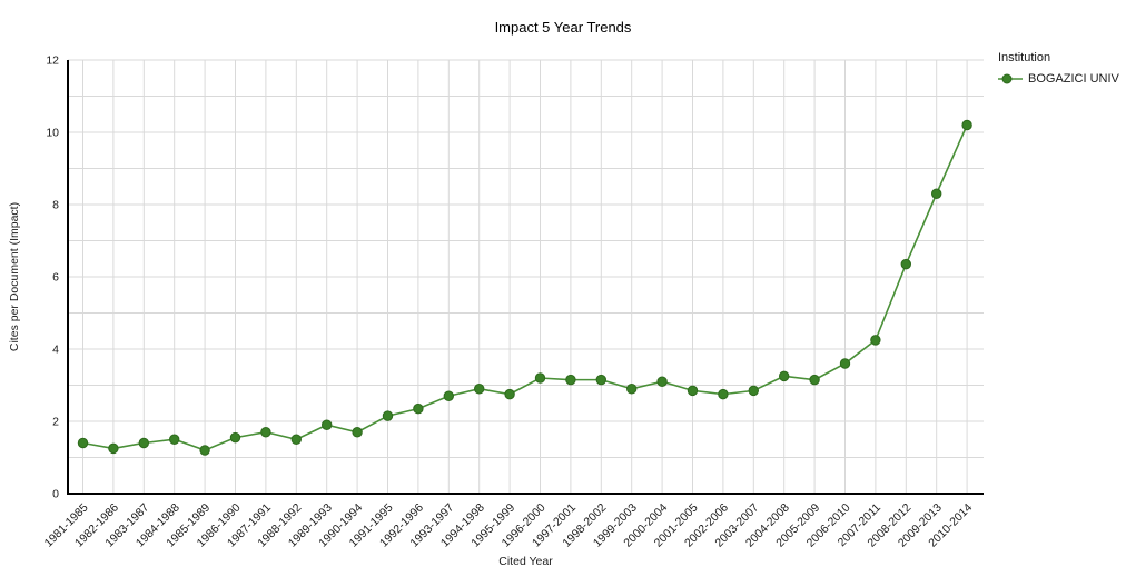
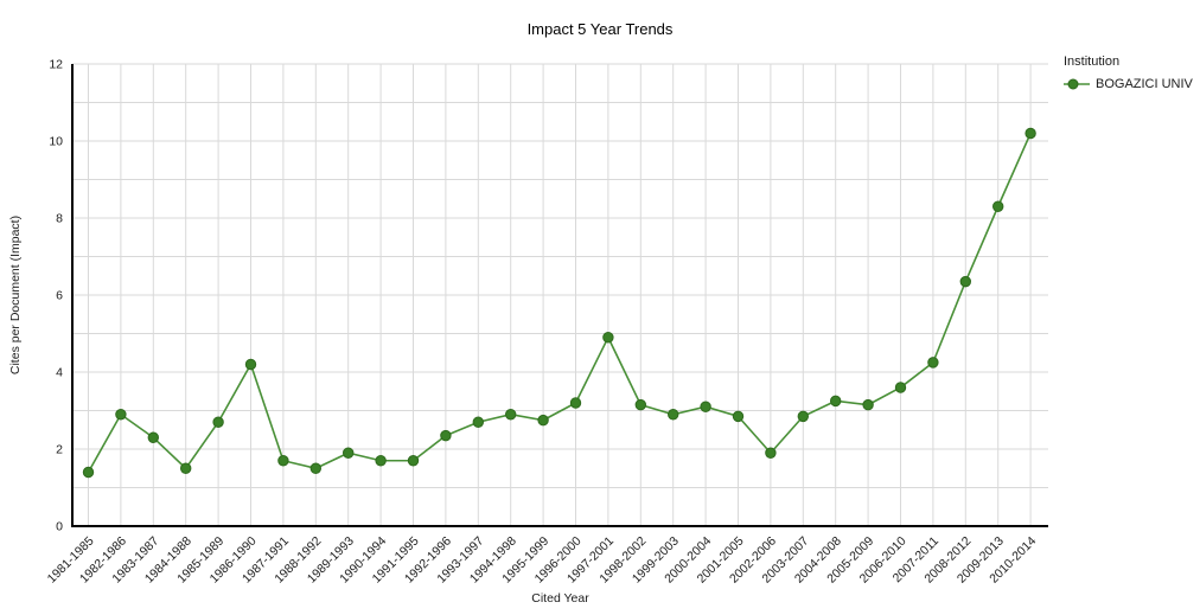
1982-1986: 1.2 -> 2.9
1983-1987: 1.4 -> 2.3
1985-1989: 1.2 -> 2.7
1986-1990: 1.6 -> 4.2
1991-1995: 2.1 -> 1.7
1997-2001: 3.1 -> 4.9
2002-2006: 2.8 -> 1.9
